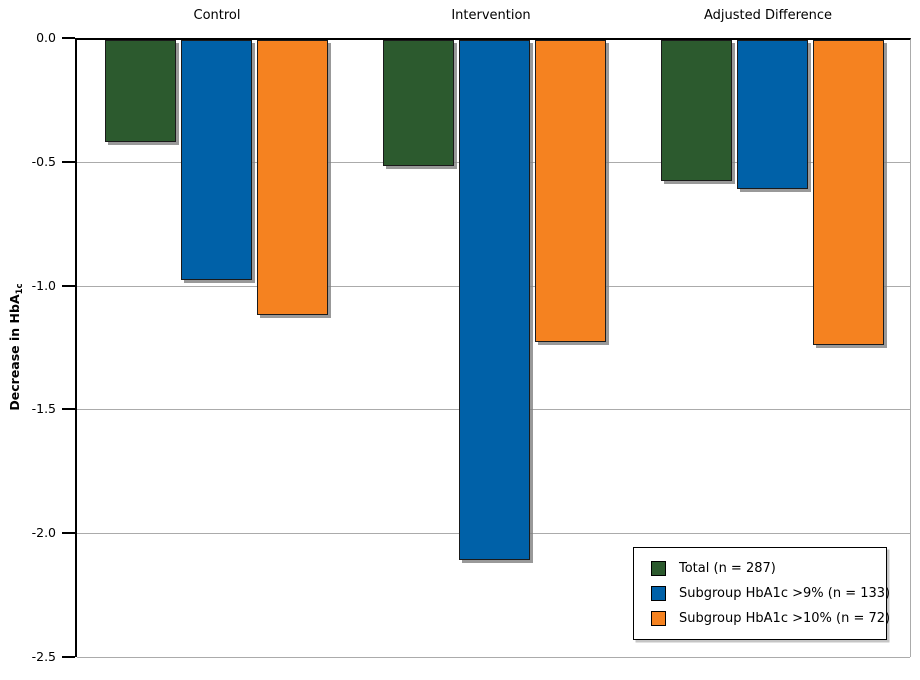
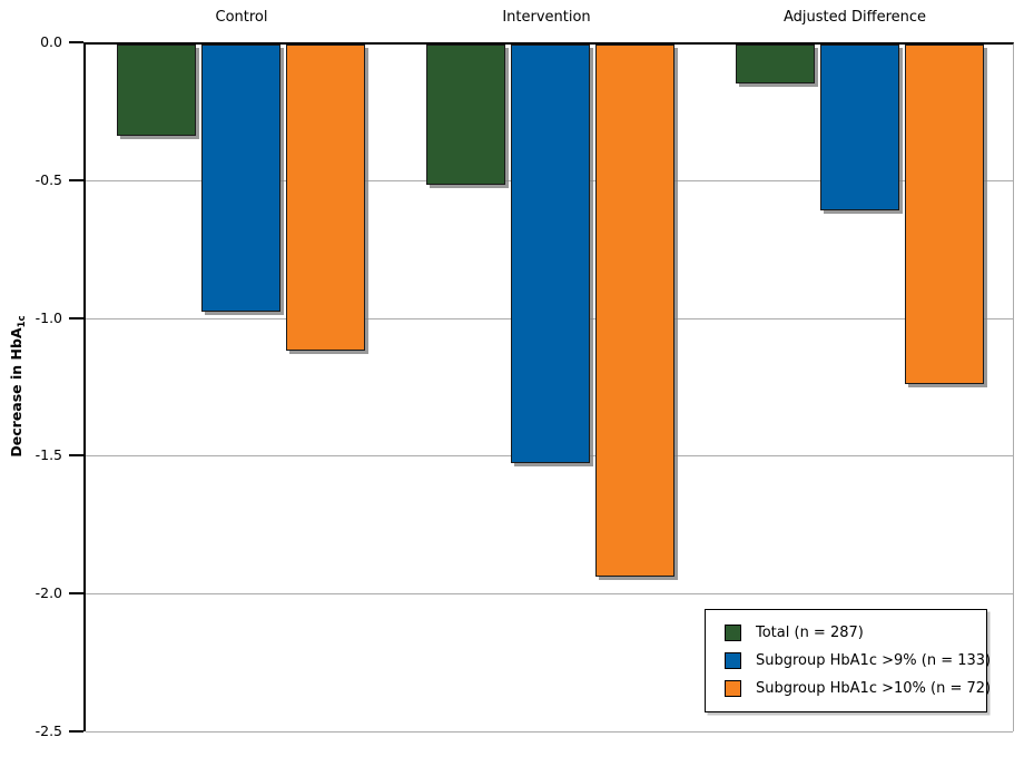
Total (n = 287)/Control: -0.41 -> -0.33
Subgroup HbA1c >9% (n = 133)/Intervention: -2.10 -> -1.52
Subgroup HbA1c >10% (n = 72)/Intervention: -1.22 -> -1.93
Total (n = 287)/Adjusted Difference: -0.57 -> -0.14
